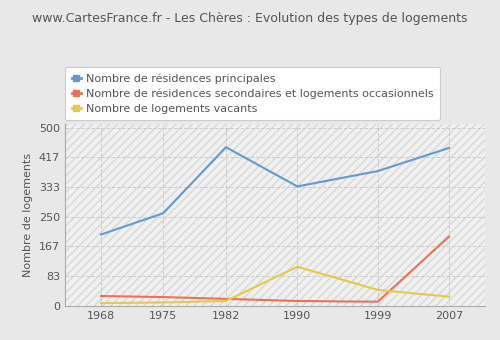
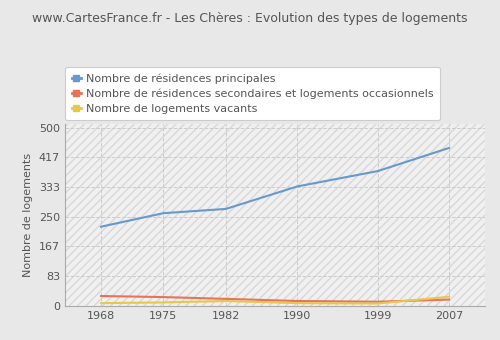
Nombre de résidences principales/1968: 200 -> 222
Nombre de résidences principales/1982: 445 -> 272
Nombre de logements vacants/1990: 110 -> 8
Nombre de logements vacants/1999: 45 -> 7
Nombre de résidences secondaires et logements occasionnels/2007: 195 -> 18
